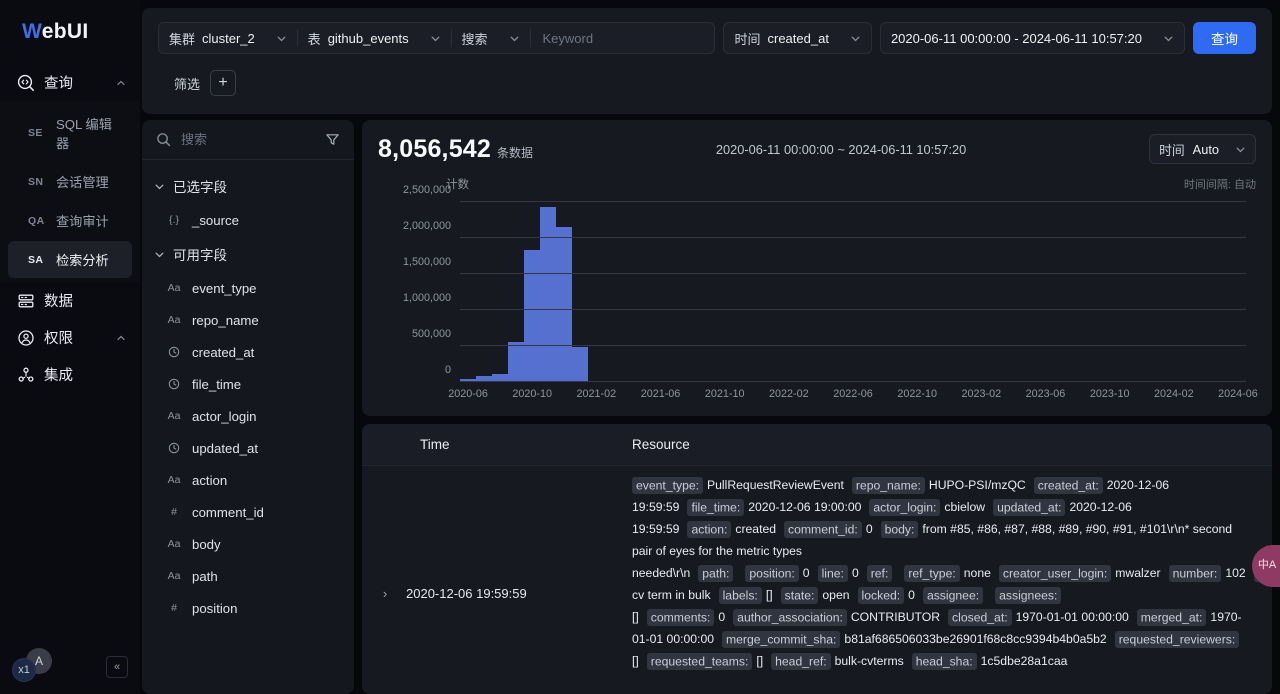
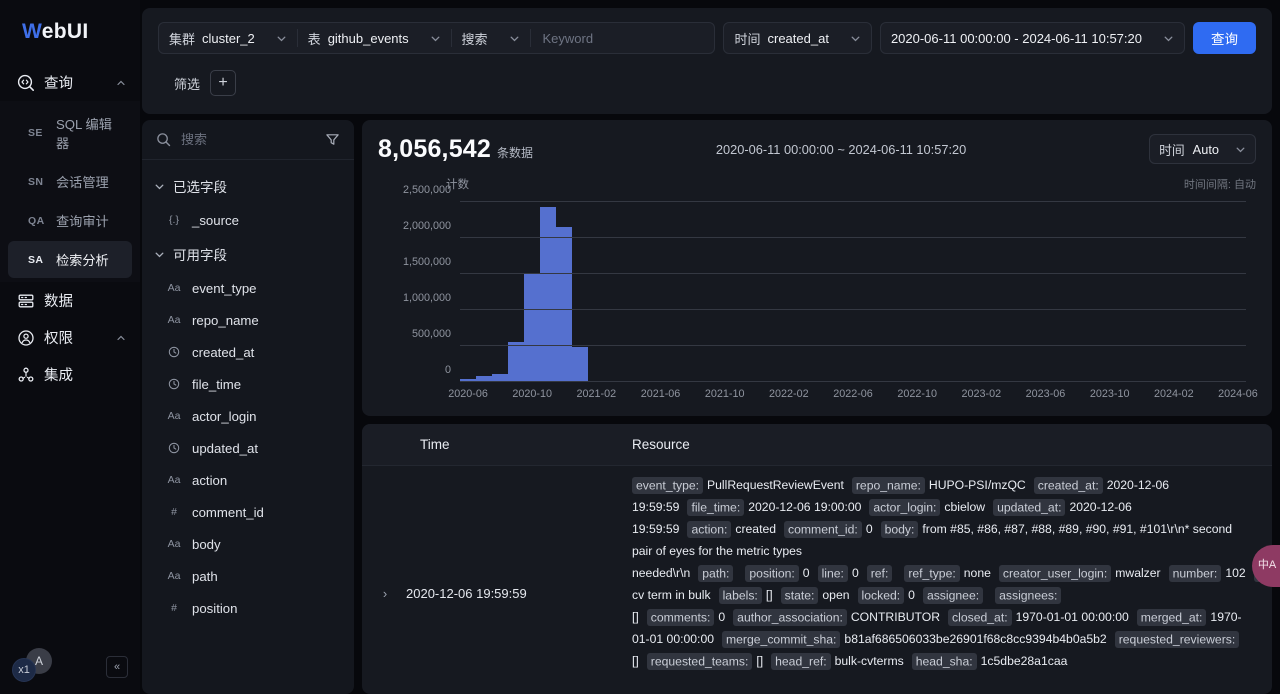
2020-10: 1800000 -> 1500000
